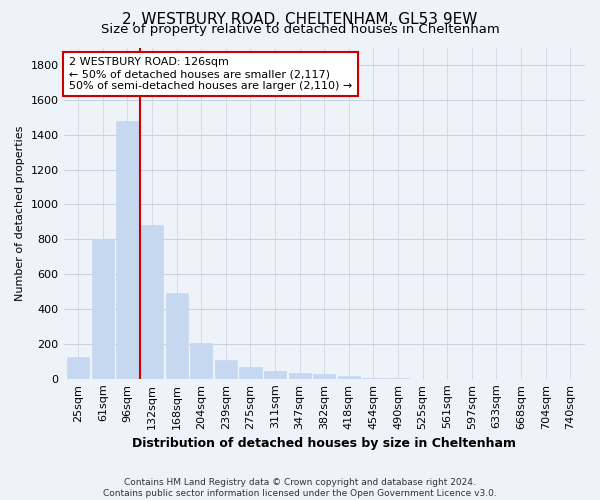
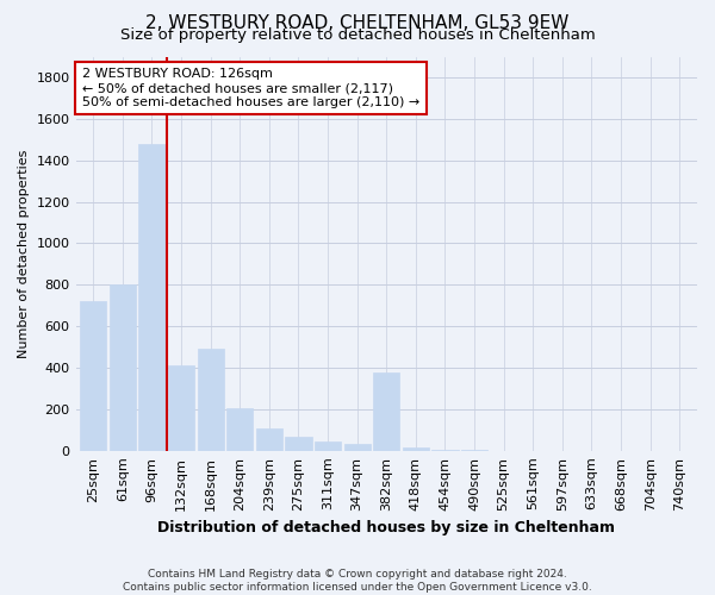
25sqm: 120 -> 720
132sqm: 880 -> 410
382sqm: 30 -> 380
